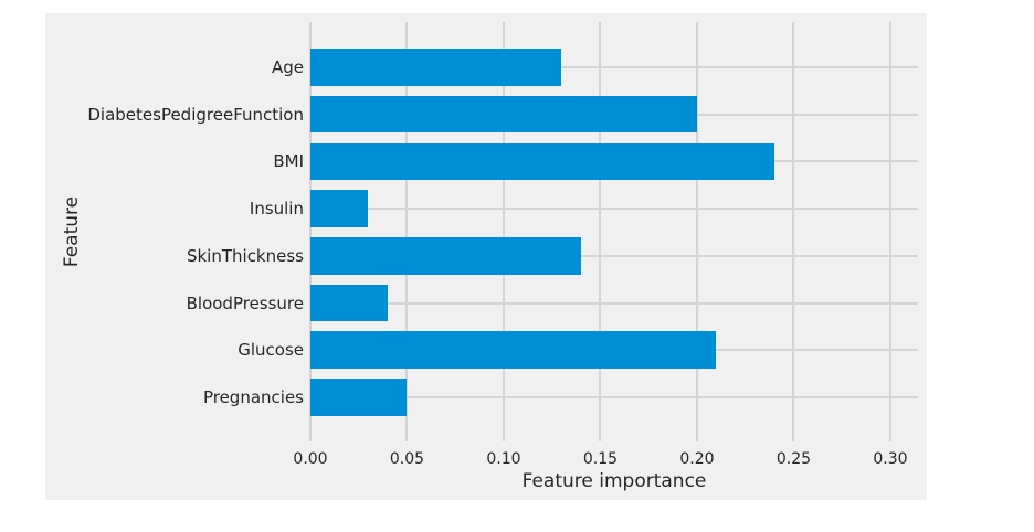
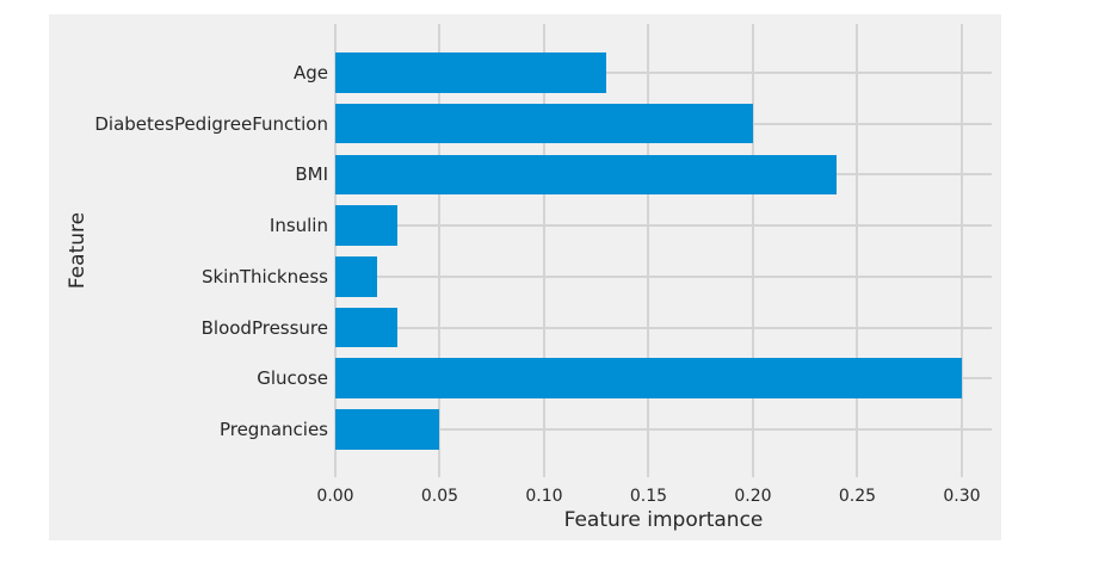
SkinThickness: 0.14 -> 0.02
BloodPressure: 0.04 -> 0.03
Glucose: 0.21 -> 0.30
